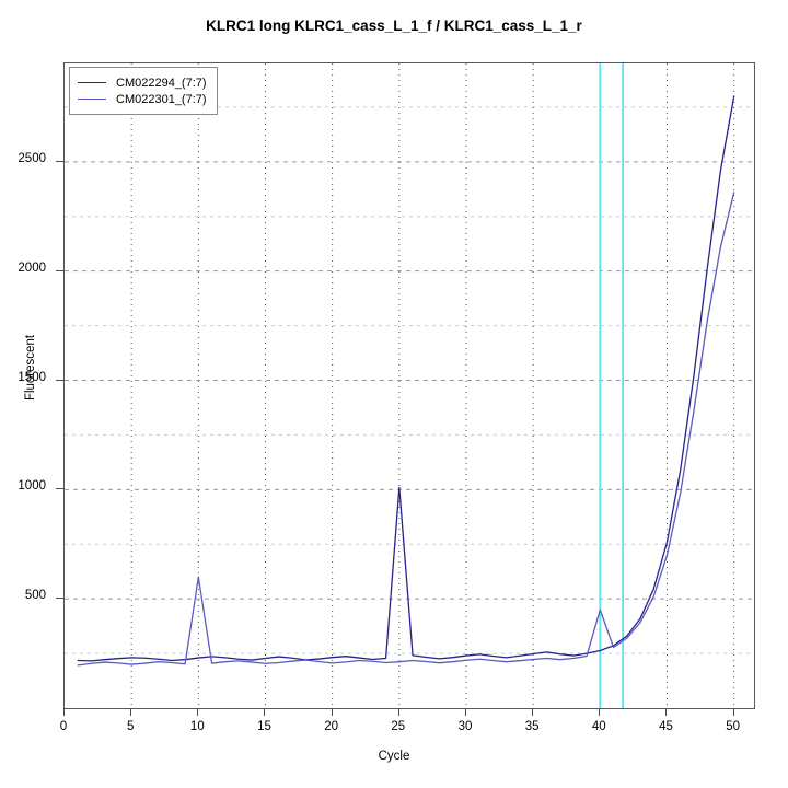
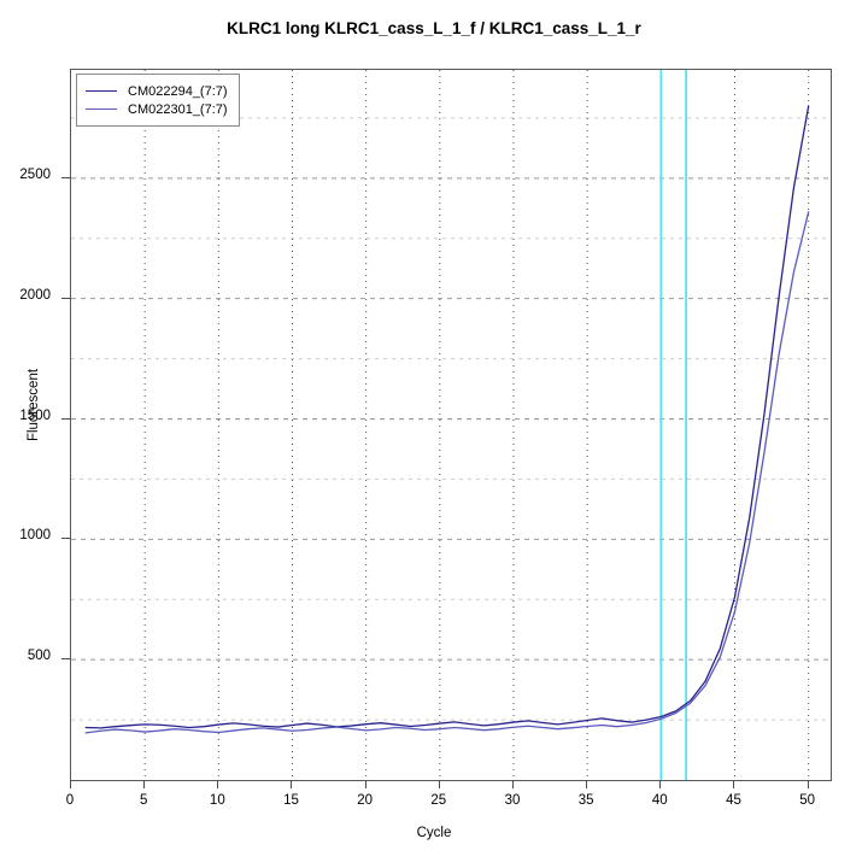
CM022301_(7:7)/10: 600 -> 200
CM022294_(7:7)/25: 1010 -> 240
CM022301_(7:7)/40: 450 -> 250
